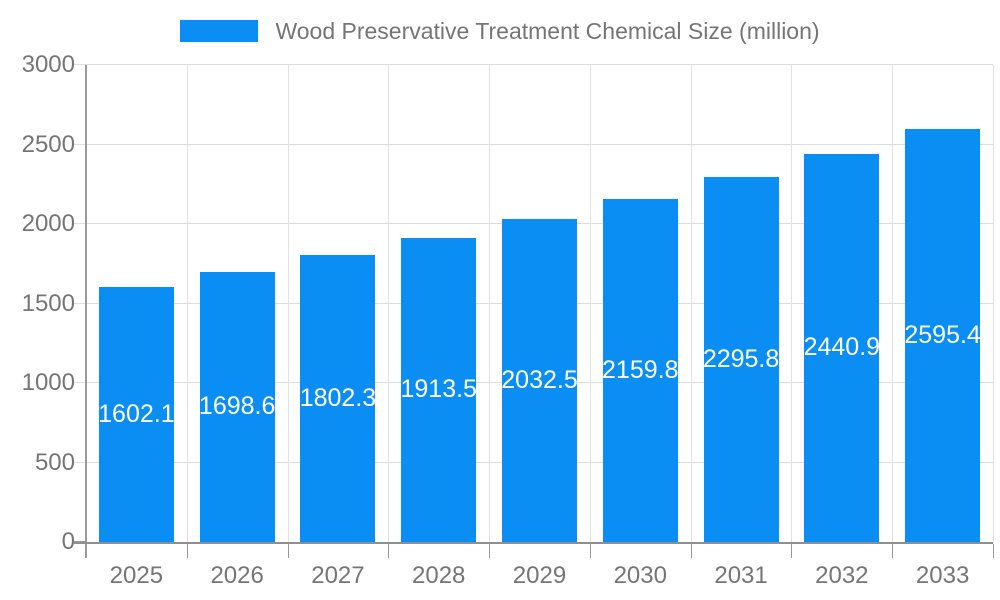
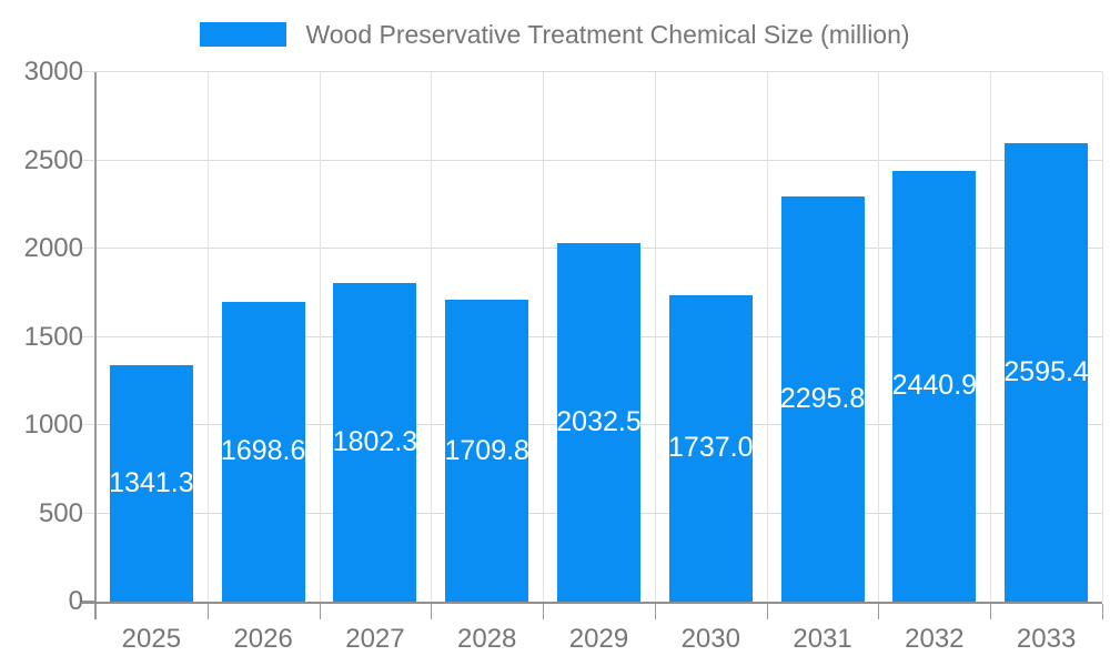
2025: 1602.1 -> 1341.3
2028: 1913.5 -> 1709.8
2030: 2159.8 -> 1737.0
